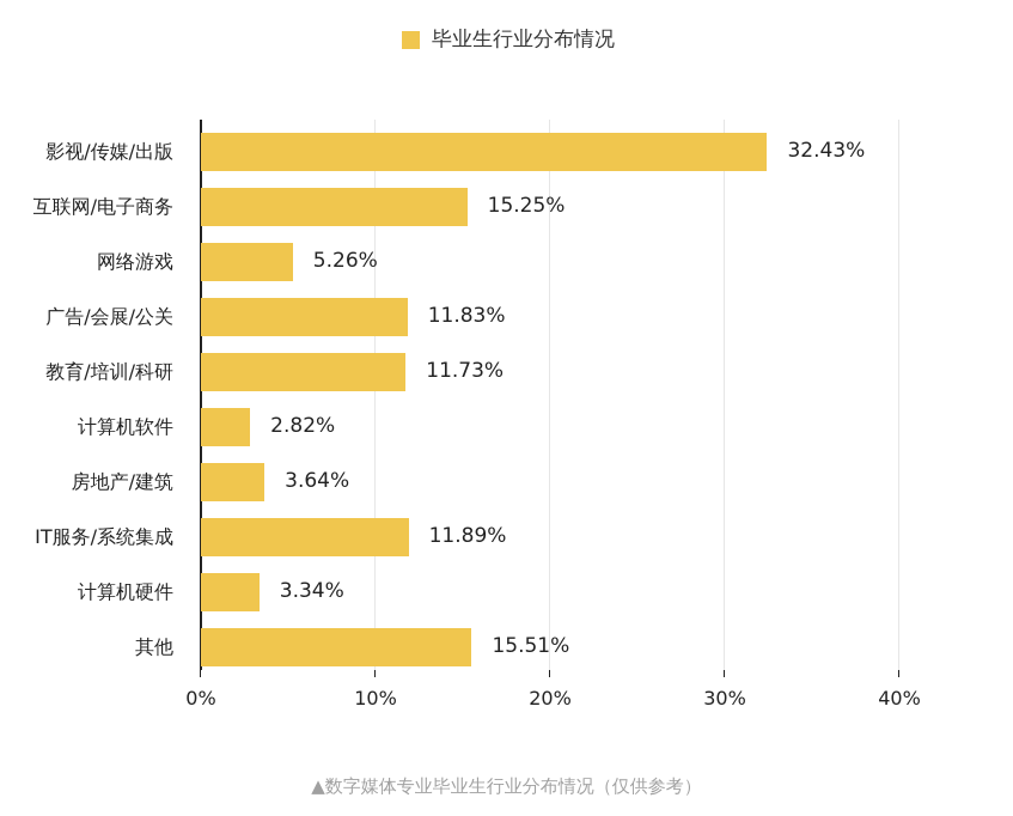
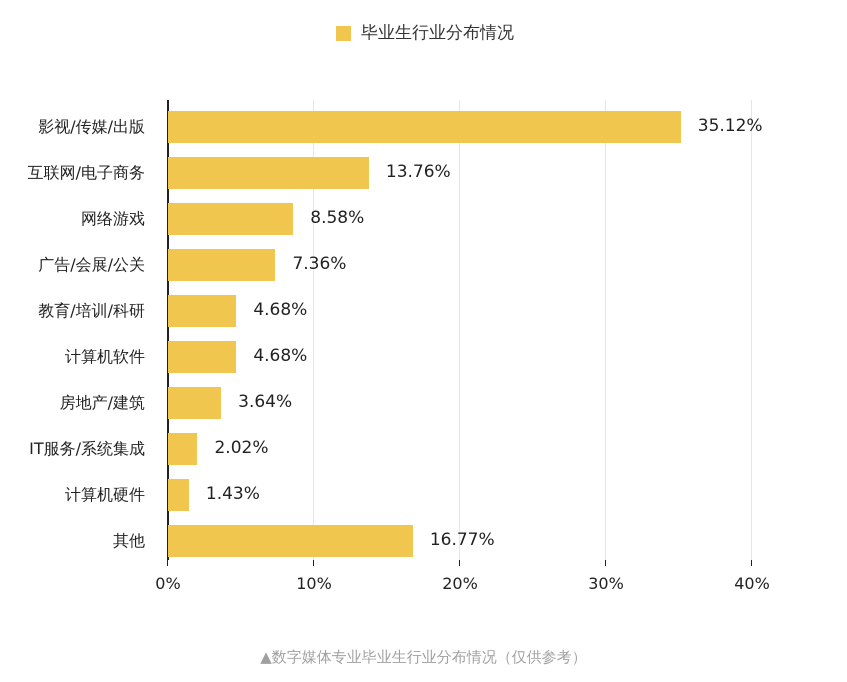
影视/传媒/出版: 32.43% -> 35.12%
互联网/电子商务: 15.25% -> 13.76%
网络游戏: 5.26% -> 8.58%
广告/会展/公关: 11.83% -> 7.36%
教育/培训/科研: 11.73% -> 4.68%
计算机软件: 2.82% -> 4.68%
IT服务/系统集成: 11.89% -> 2.02%
计算机硬件: 3.34% -> 1.43%
其他: 15.51% -> 16.77%
